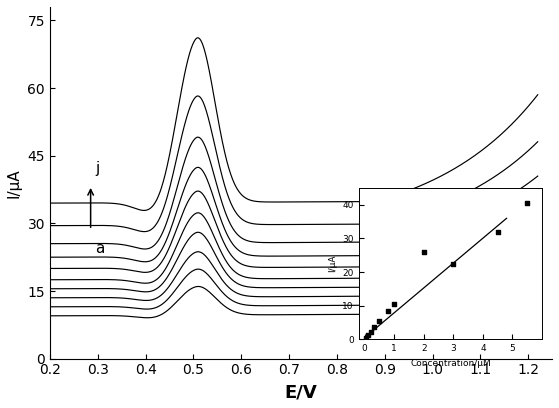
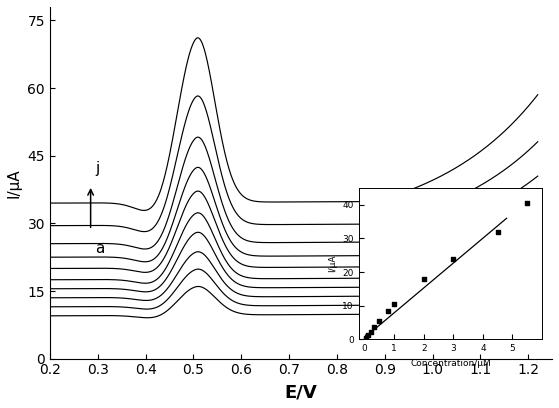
2: 26.0 -> 18.0
3: 22.5 -> 24.0
